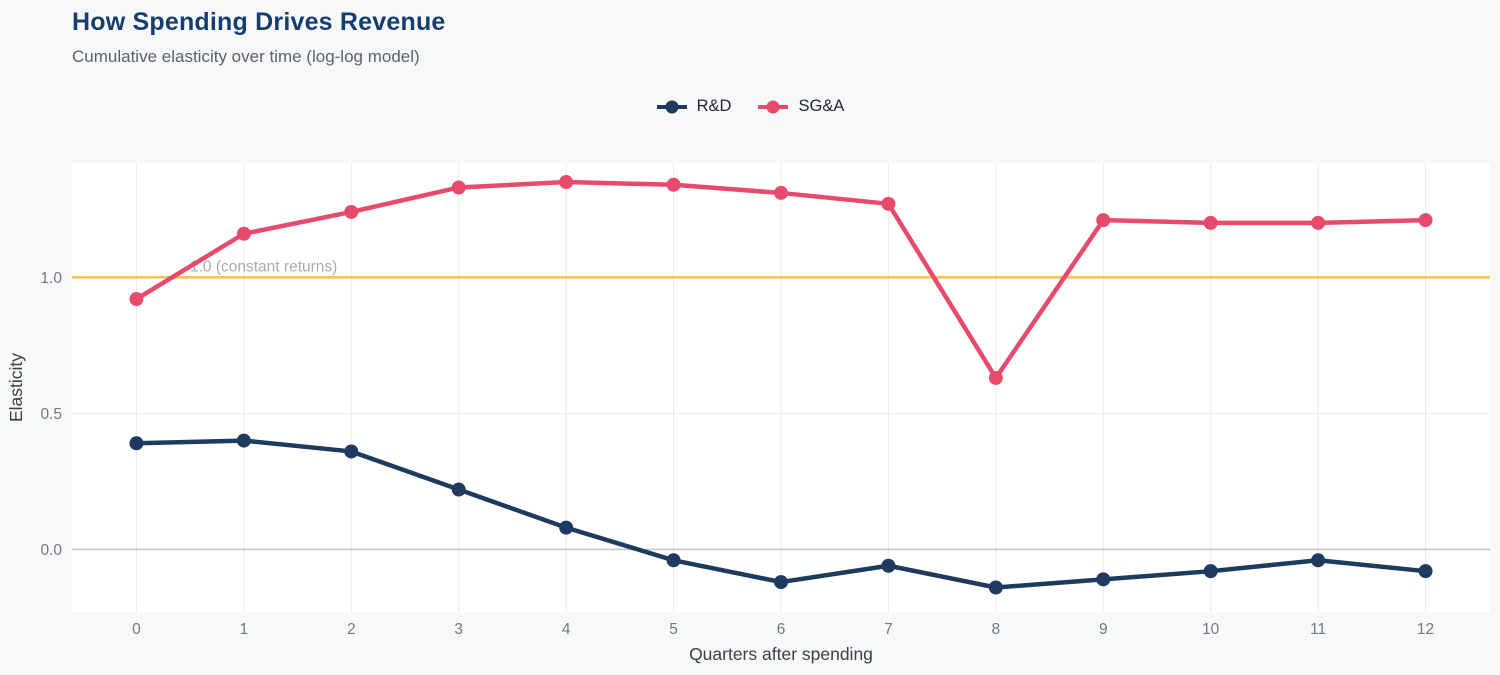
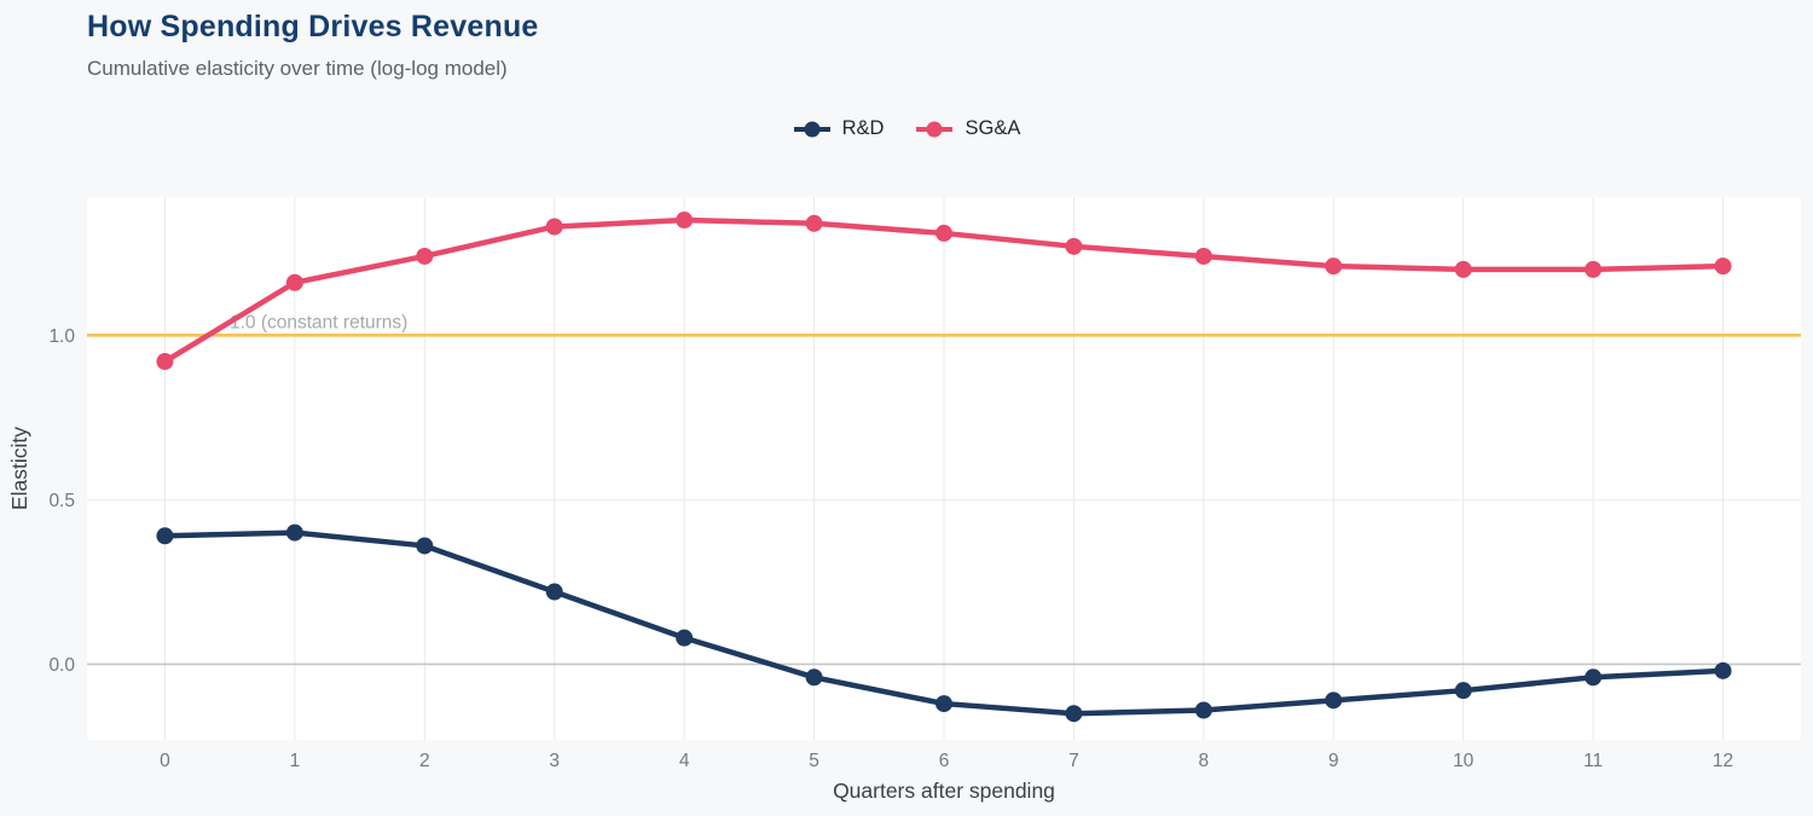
R&D/7: -0.06 -> -0.15
SG&A/8: 0.63 -> 1.24
R&D/12: -0.08 -> -0.02
